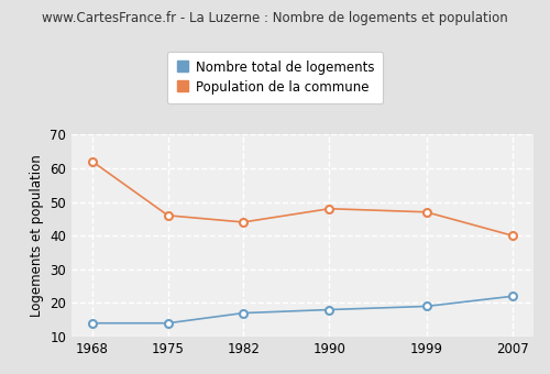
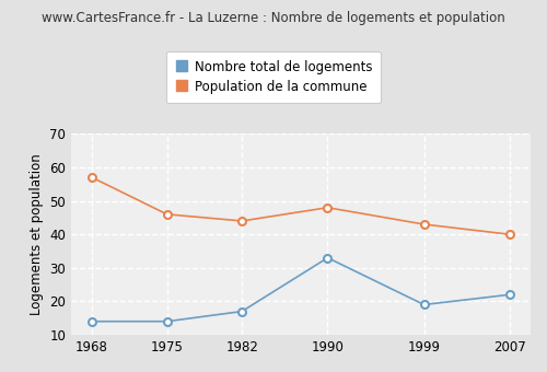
Population de la commune/1968: 62 -> 57
Nombre total de logements/1990: 18 -> 33
Population de la commune/1999: 47 -> 43
